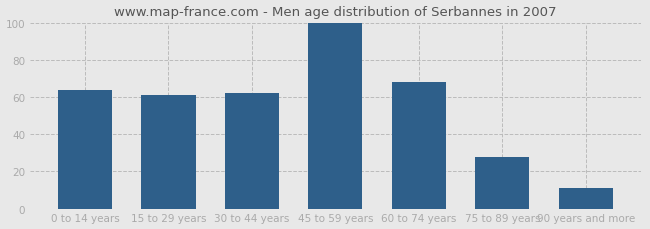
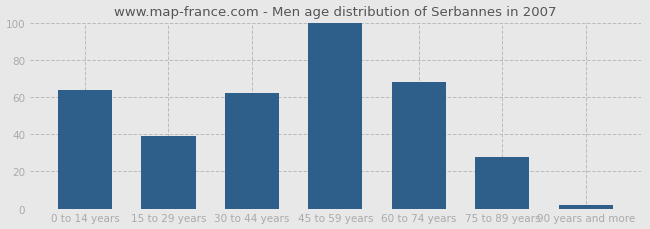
15 to 29 years: 61 -> 39
90 years and more: 11 -> 2
